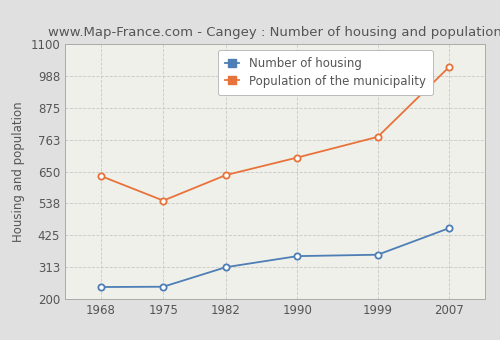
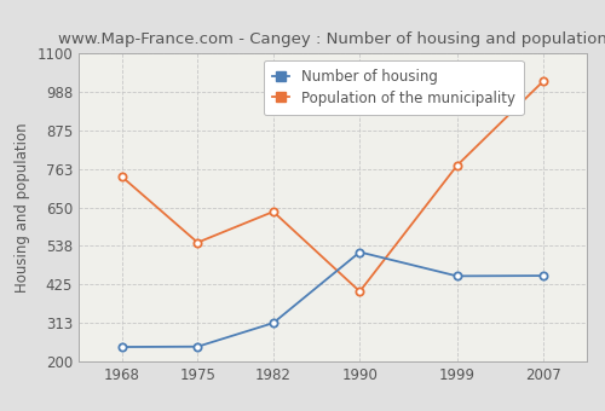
Population of the municipality/1968: 635 -> 740
Number of housing/1990: 352 -> 520
Population of the municipality/1990: 700 -> 405
Number of housing/1999: 357 -> 450
